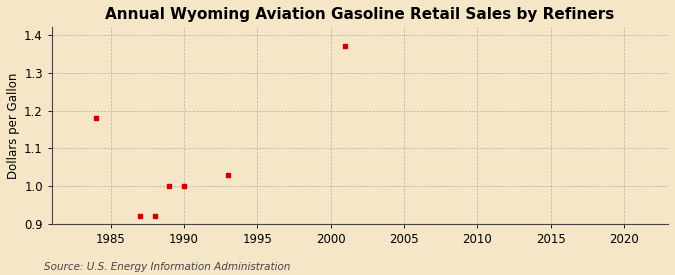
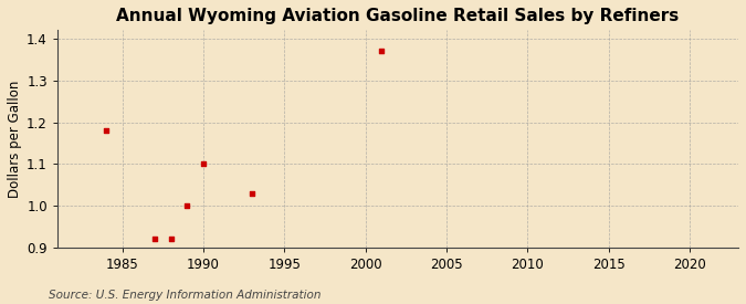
1990: 1.00 -> 1.10
